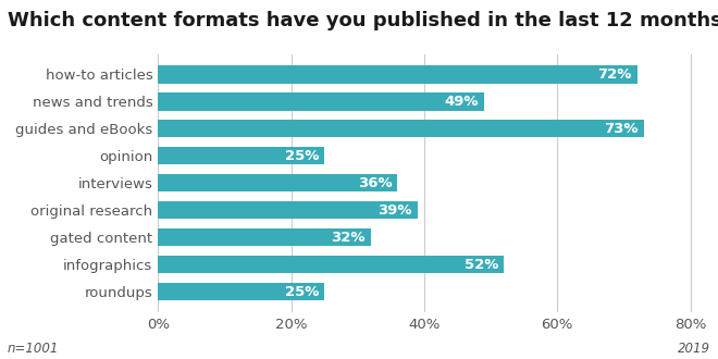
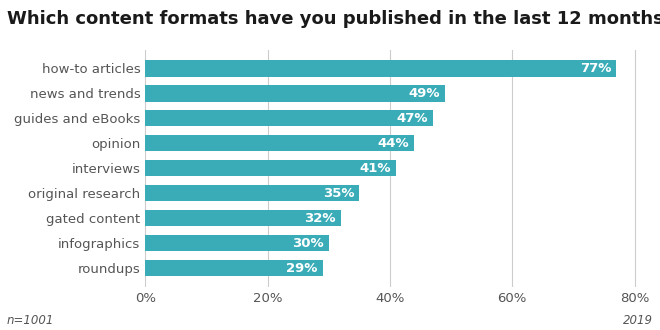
how-to articles: 72% -> 77%
guides and eBooks: 73% -> 47%
opinion: 25% -> 44%
interviews: 36% -> 41%
original research: 39% -> 35%
infographics: 52% -> 30%
roundups: 25% -> 29%
